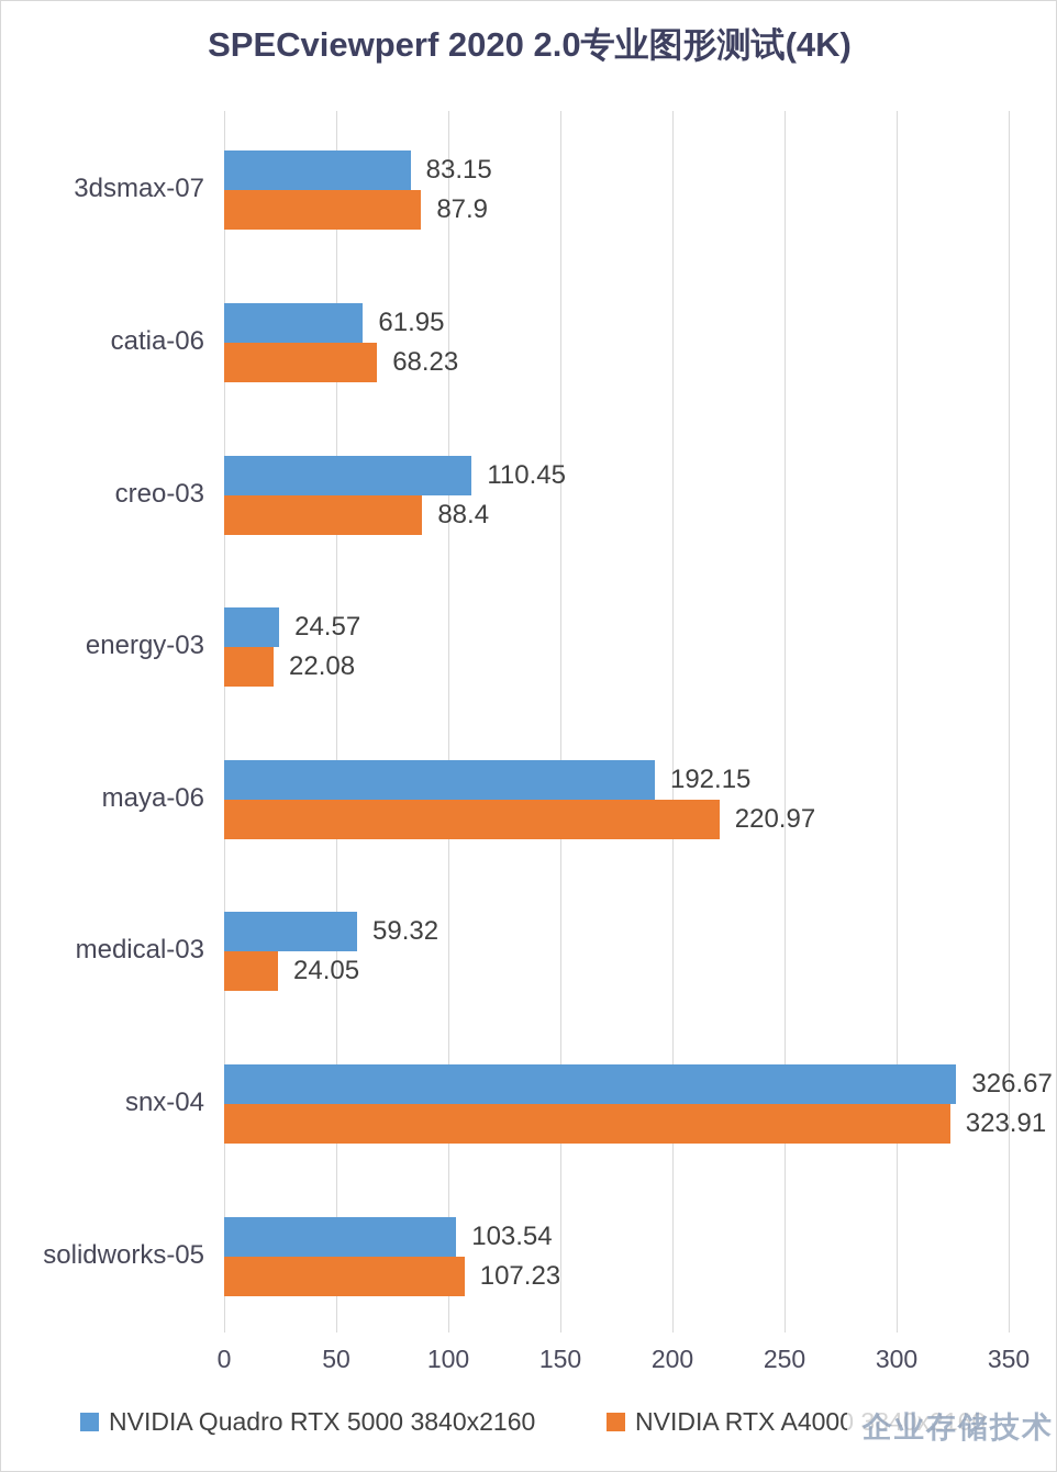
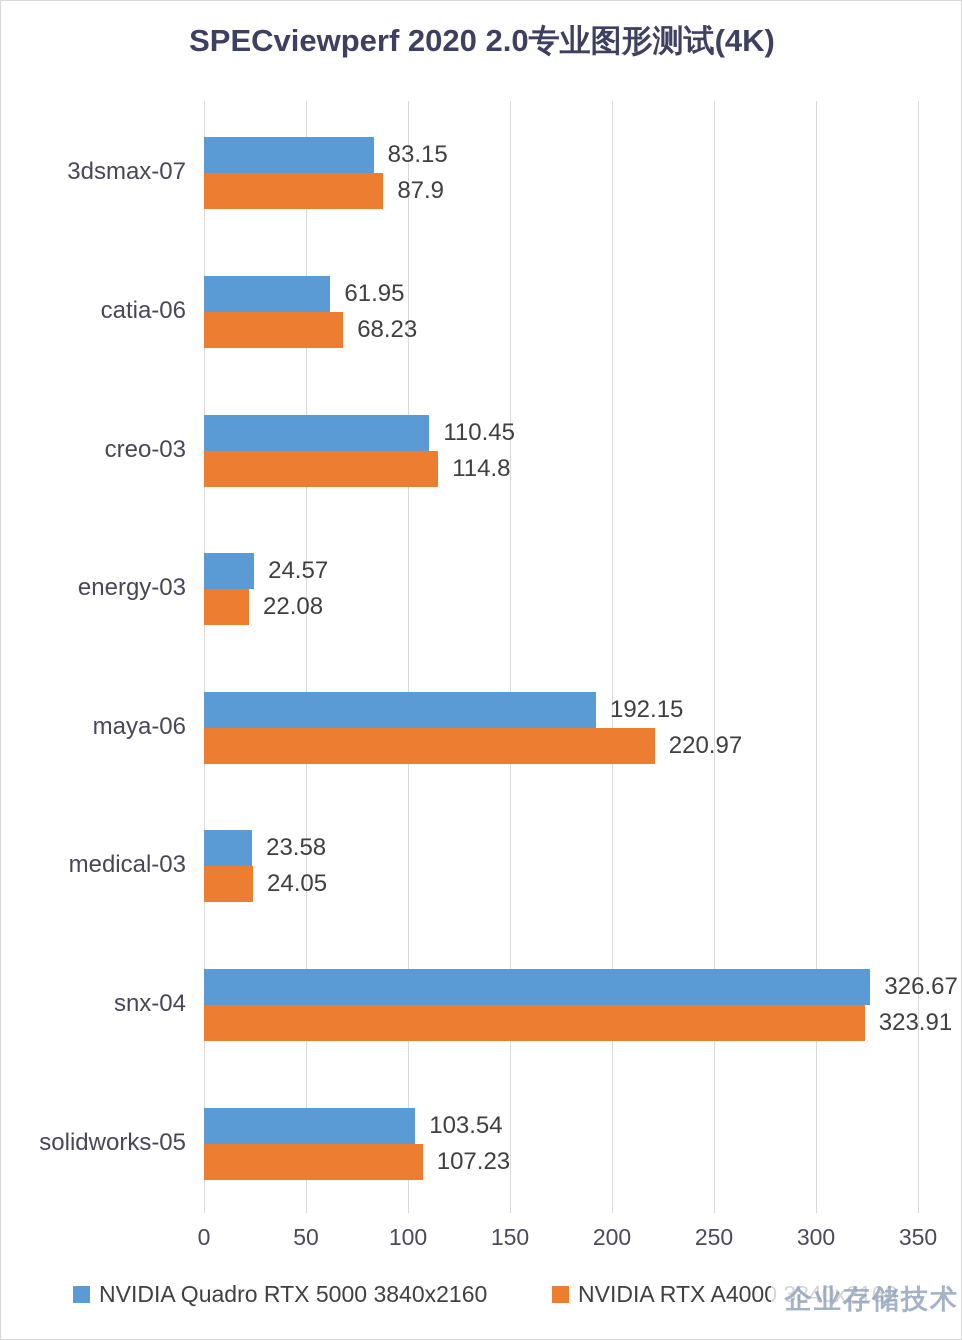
NVIDIA RTX A4000 3840x2160/creo-03: 88.4 -> 114.8
NVIDIA Quadro RTX 5000 3840x2160/medical-03: 59.32 -> 23.58
